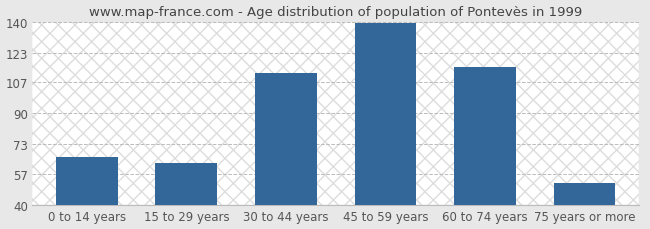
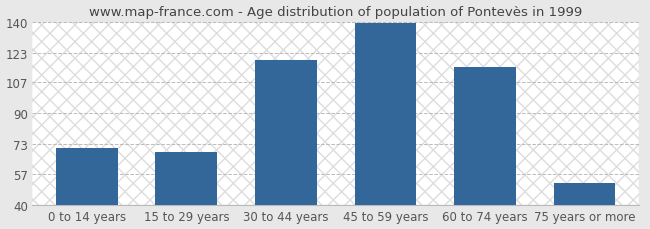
0 to 14 years: 66 -> 71
15 to 29 years: 63 -> 69
30 to 44 years: 112 -> 119
